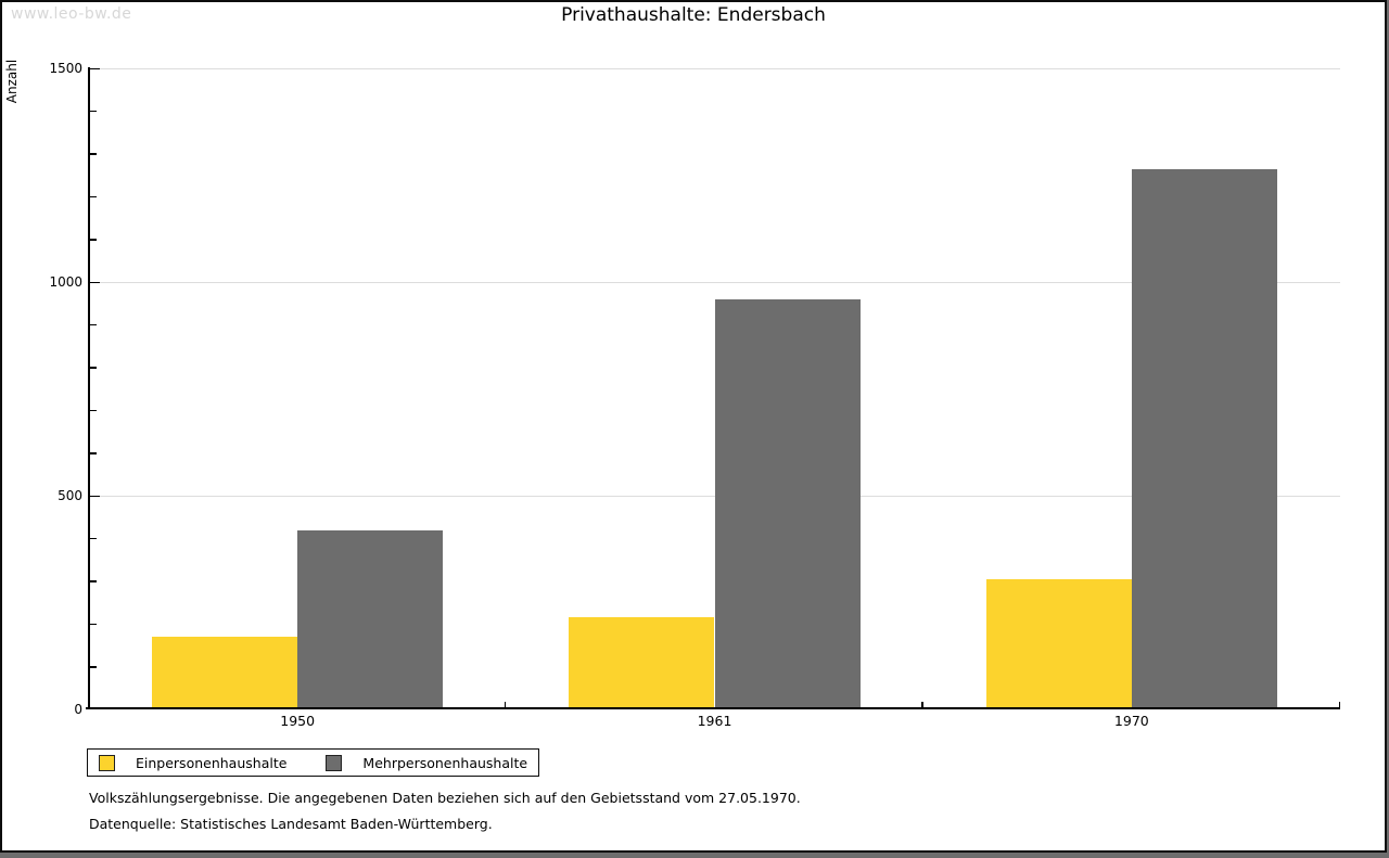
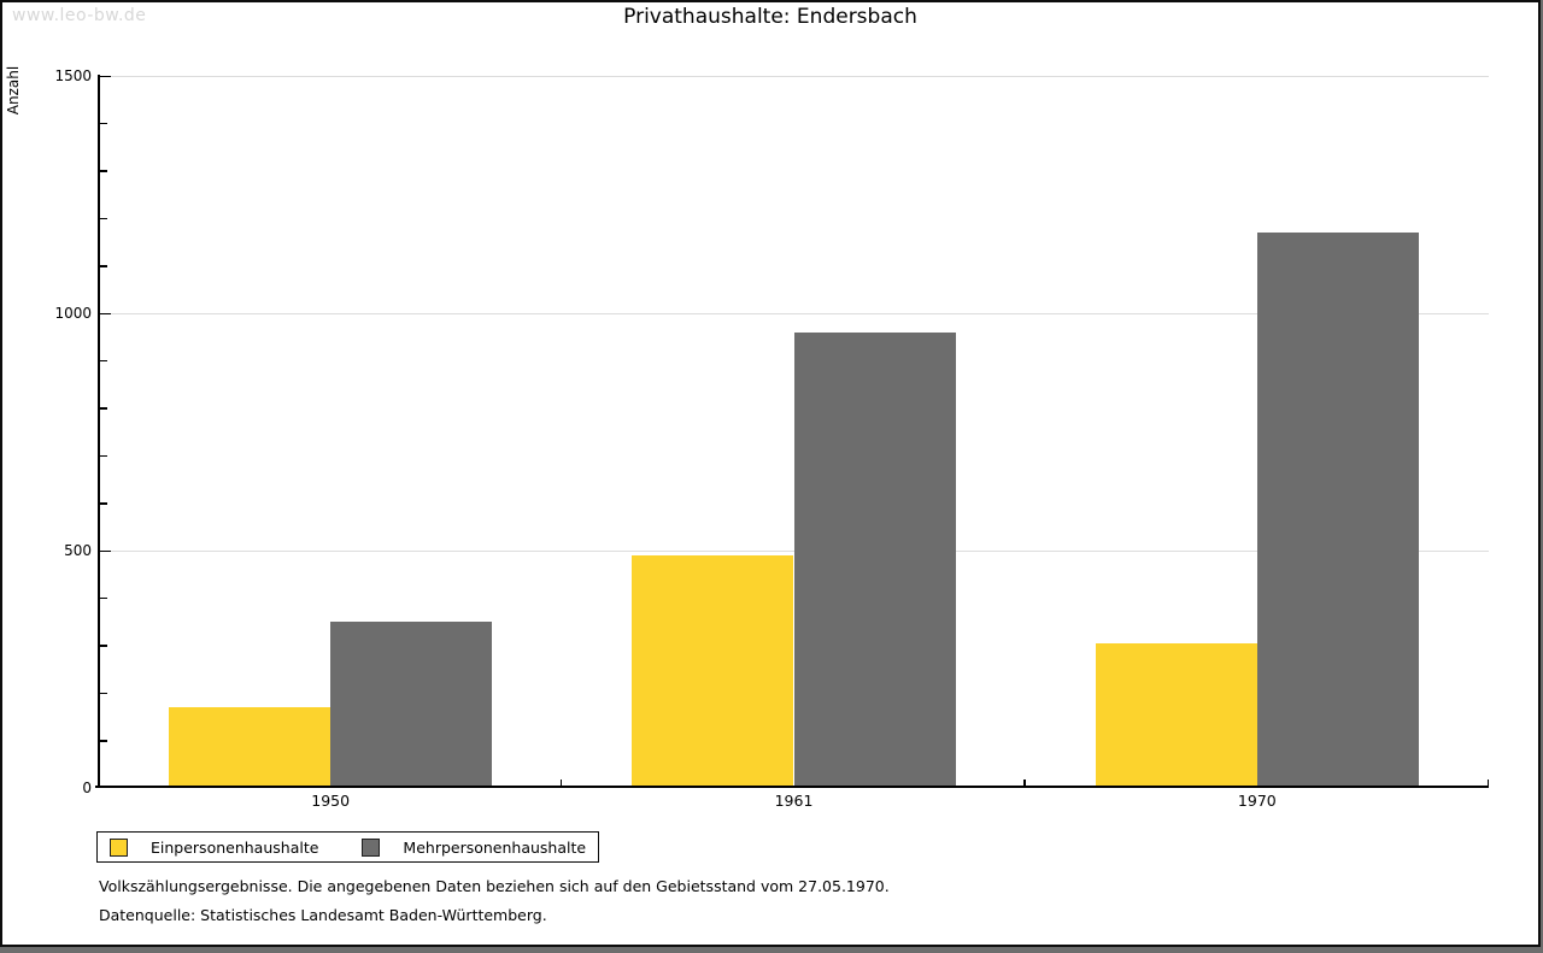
Mehrpersonenhaushalte/1950: 420 -> 350
Einpersonenhaushalte/1961: 220 -> 490
Mehrpersonenhaushalte/1970: 1260 -> 1170
